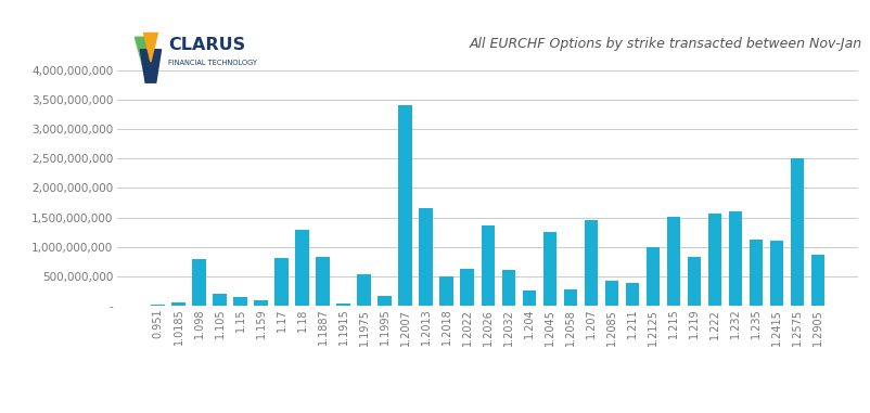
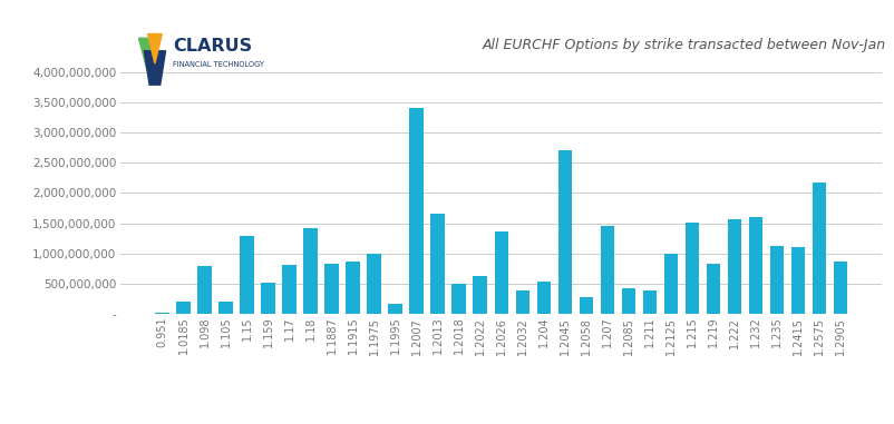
1.0185: 50,000,000 -> 200,000,000
1.15: 150,000,000 -> 1,280,000,000
1.159: 100,000,000 -> 520,000,000
1.18: 1,280,000,000 -> 1,420,000,000
1.1915: 30,000,000 -> 860,000,000
1.1975: 530,000,000 -> 1,000,000,000
1.2032: 600,000,000 -> 380,000,000
1.204: 250,000,000 -> 540,000,000
1.2045: 1,250,000,000 -> 2,700,000,000
1.2575: 2,510,000,000 -> 2,180,000,000
